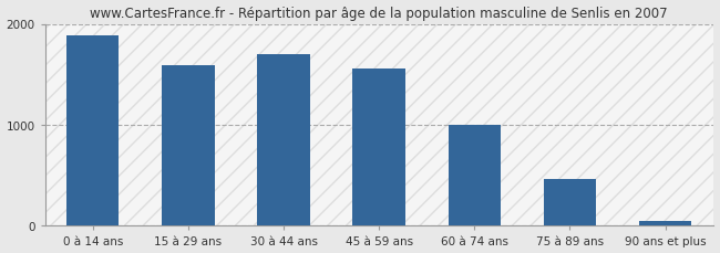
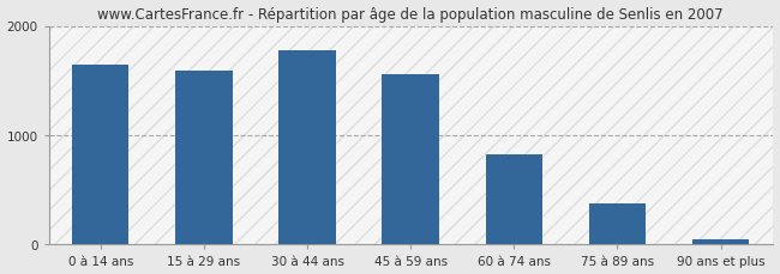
0 à 14 ans: 1880 -> 1650
30 à 44 ans: 1700 -> 1780
60 à 74 ans: 1000 -> 820
75 à 89 ans: 460 -> 380
